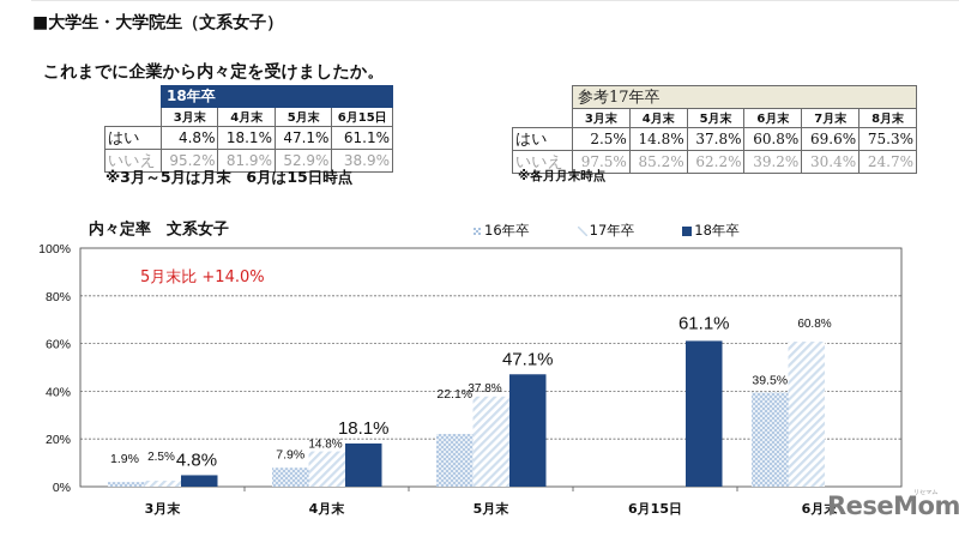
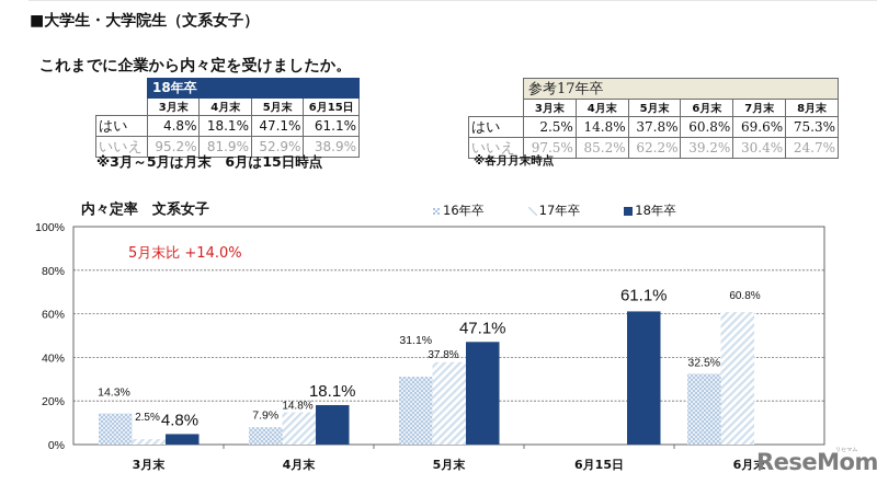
16年卒/3月末: 1.9% -> 14.3%
16年卒/5月末: 22.1% -> 31.1%
16年卒/6月末: 39.5% -> 32.5%
